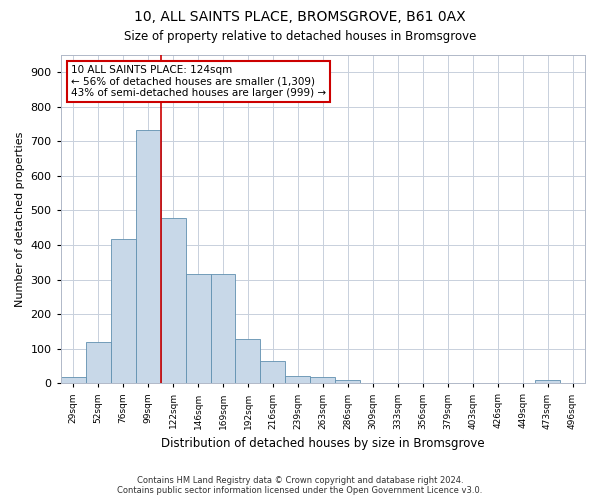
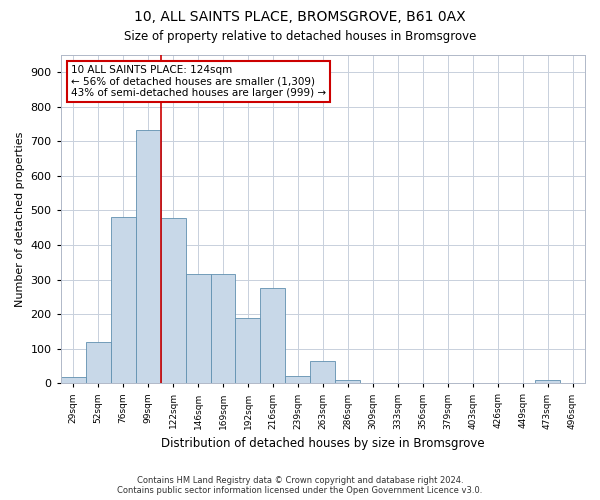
76sqm: 418 -> 480
192sqm: 128 -> 190
216sqm: 65 -> 275
263sqm: 18 -> 65
